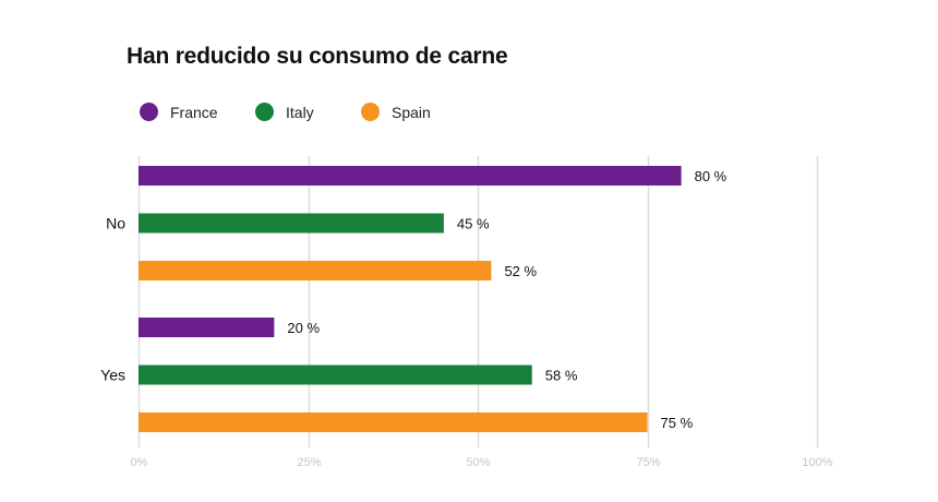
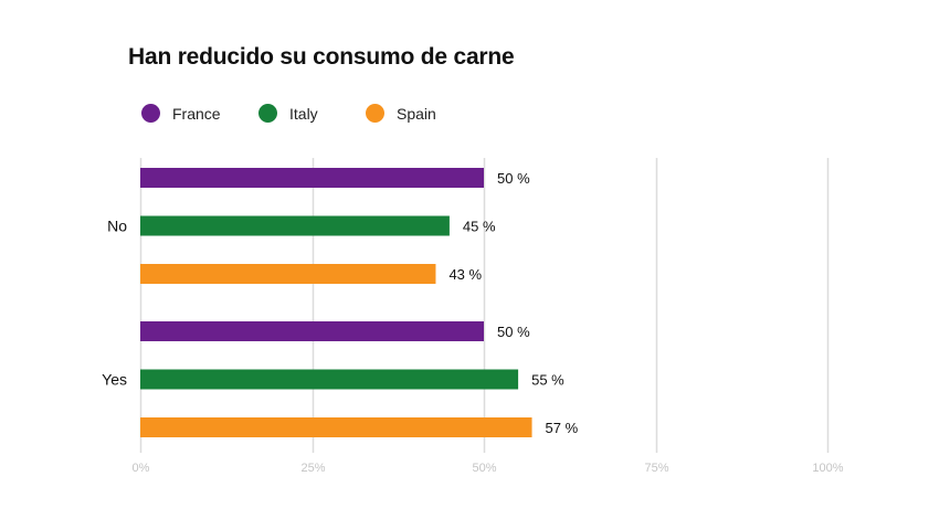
France/No: 80 -> 50
Spain/No: 52 -> 43
France/Yes: 20 -> 50
Italy/Yes: 58 -> 55
Spain/Yes: 75 -> 57
